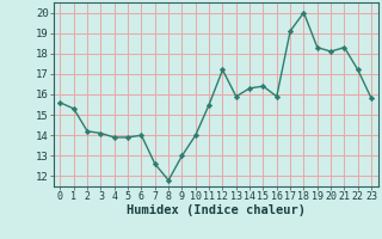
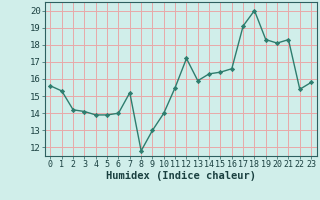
7: 12.6 -> 15.2
16: 15.9 -> 16.6
22: 17.2 -> 15.4
